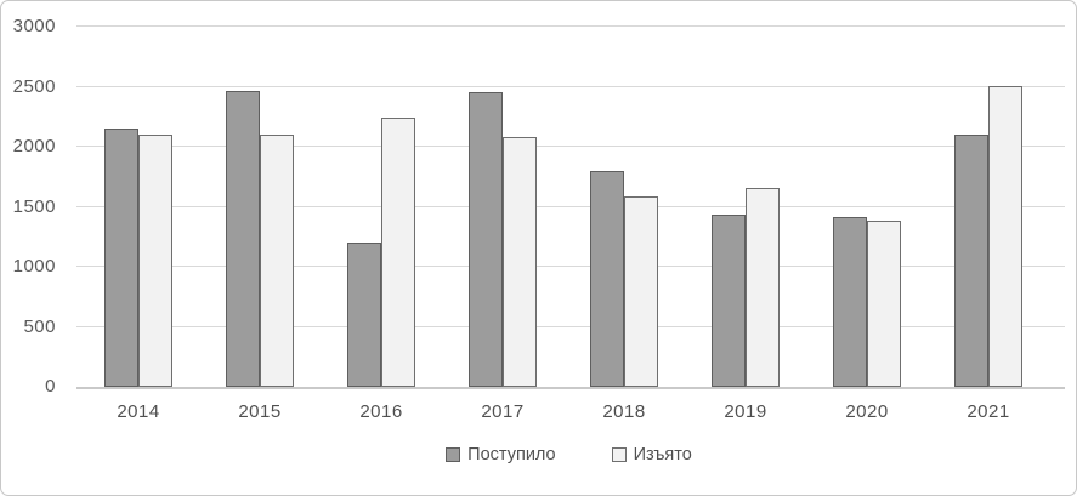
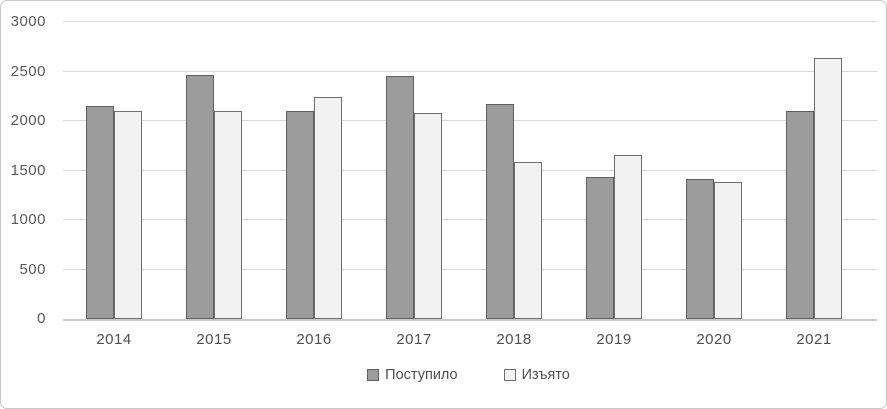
Поступило/2016: 1200 -> 2100
Поступило/2018: 1800 -> 2200
Изъято/2021: 2500 -> 2600
